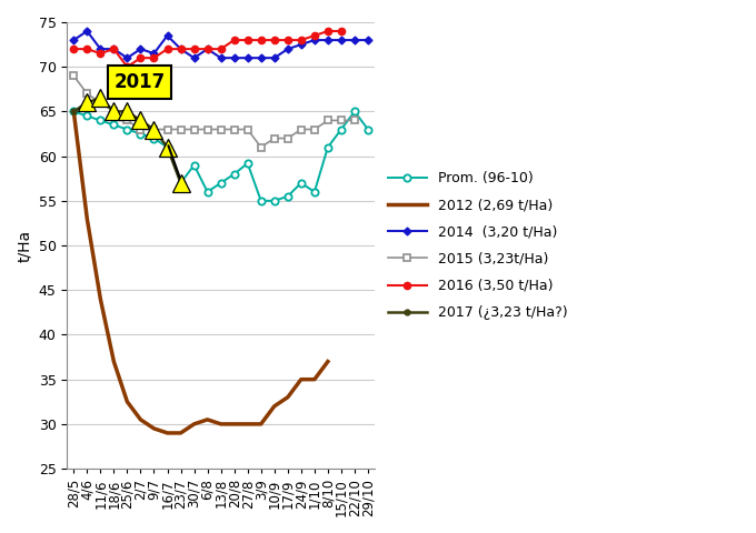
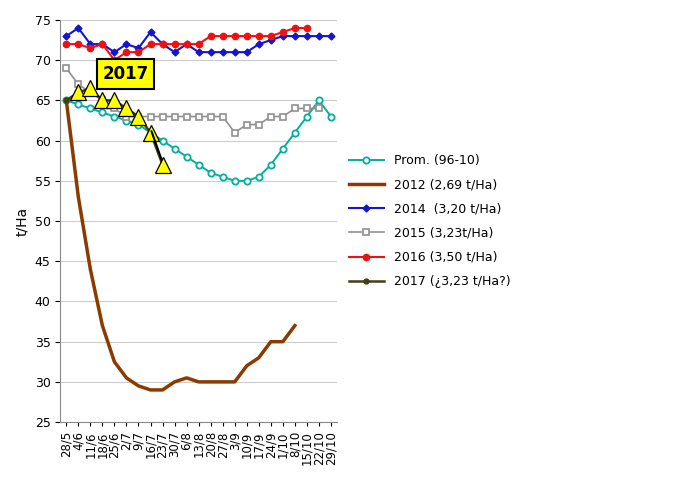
Prom. (96-10)/23/7: 57.0 -> 60.0
Prom. (96-10)/6/8: 56.0 -> 58.0
Prom. (96-10)/20/8: 58.0 -> 56.0
Prom. (96-10)/27/8: 59.2 -> 55.5
Prom. (96-10)/1/10: 56.0 -> 59.0
